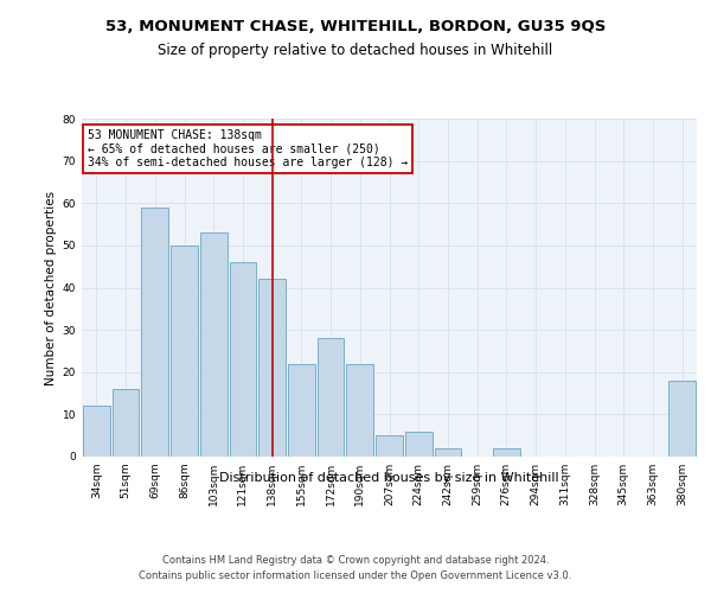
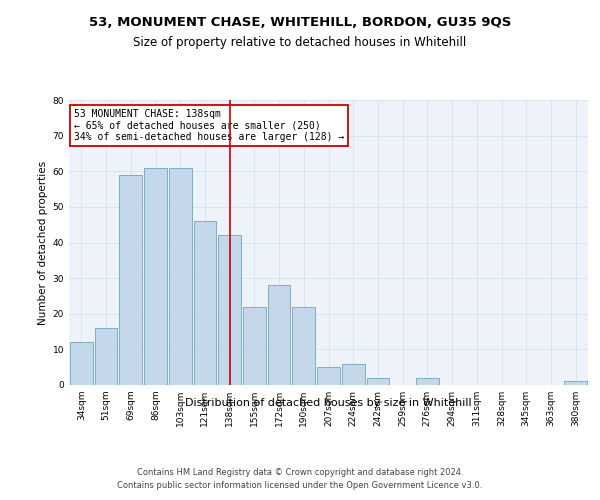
86sqm: 50 -> 61
103sqm: 53 -> 61
380sqm: 18 -> 1
